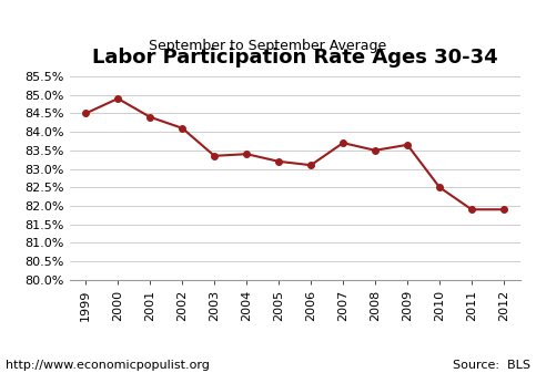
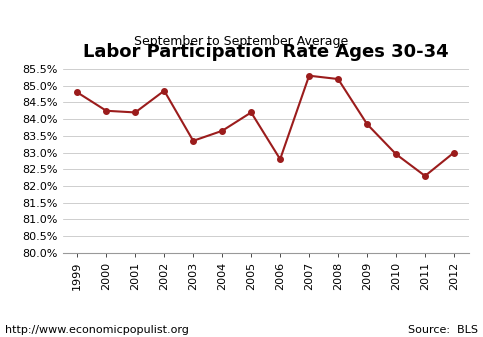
1999: 84.50% -> 84.80%
2000: 84.90% -> 84.25%
2001: 84.40% -> 84.20%
2002: 84.10% -> 84.85%
2004: 83.40% -> 83.65%
2005: 83.20% -> 84.20%
2006: 83.10% -> 82.80%
2007: 83.70% -> 85.30%
2008: 83.50% -> 85.20%
2009: 83.65% -> 83.85%
2010: 82.50% -> 82.95%
2011: 81.90% -> 82.30%
2012: 81.90% -> 83.00%
